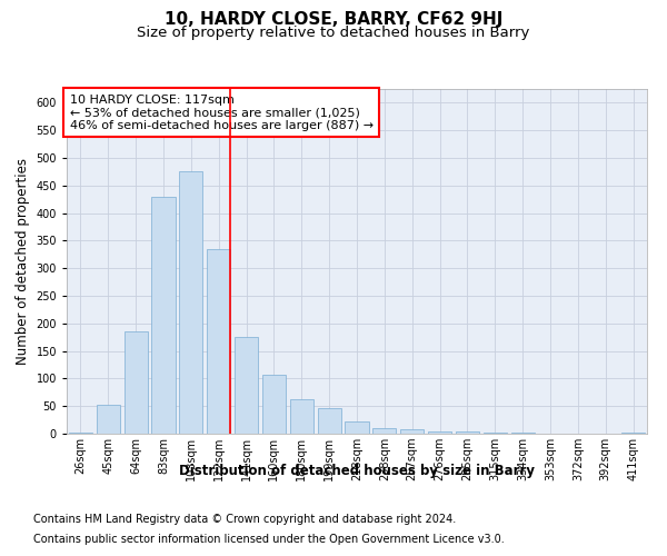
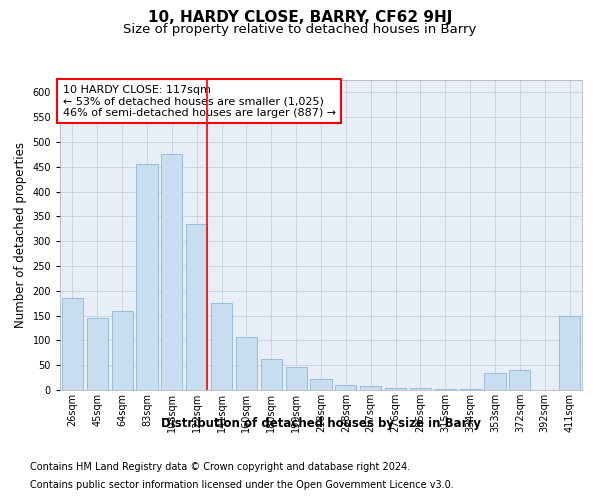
26sqm: 3 -> 185
45sqm: 52 -> 145
64sqm: 185 -> 160
83sqm: 430 -> 455
353sqm: 1 -> 35
372sqm: 1 -> 40
411sqm: 3 -> 150
